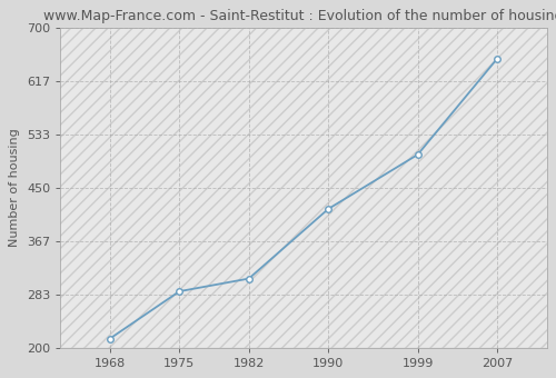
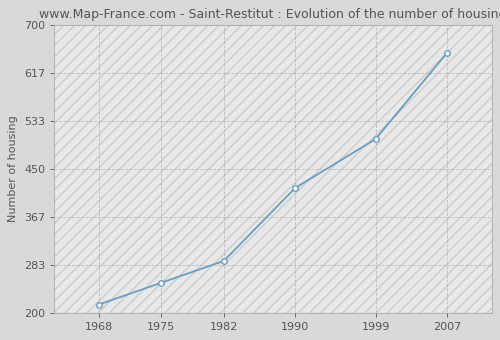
1975: 288 -> 252
1982: 308 -> 290
